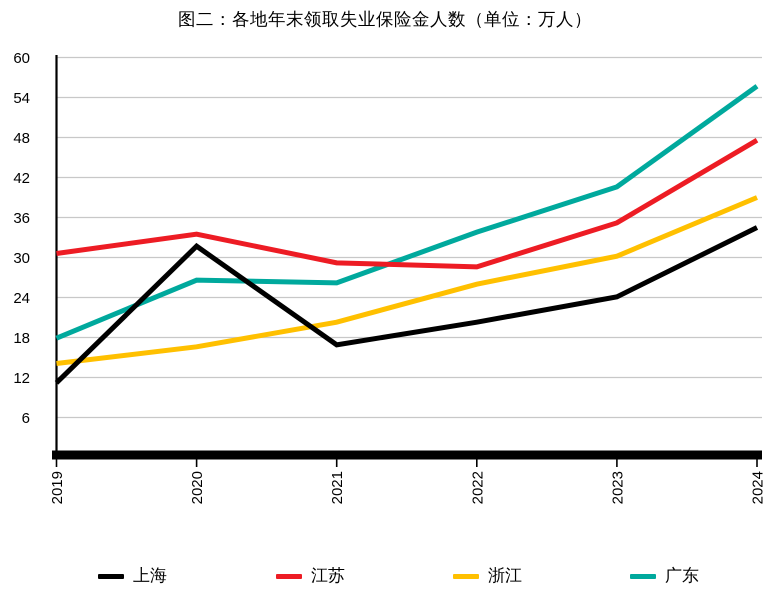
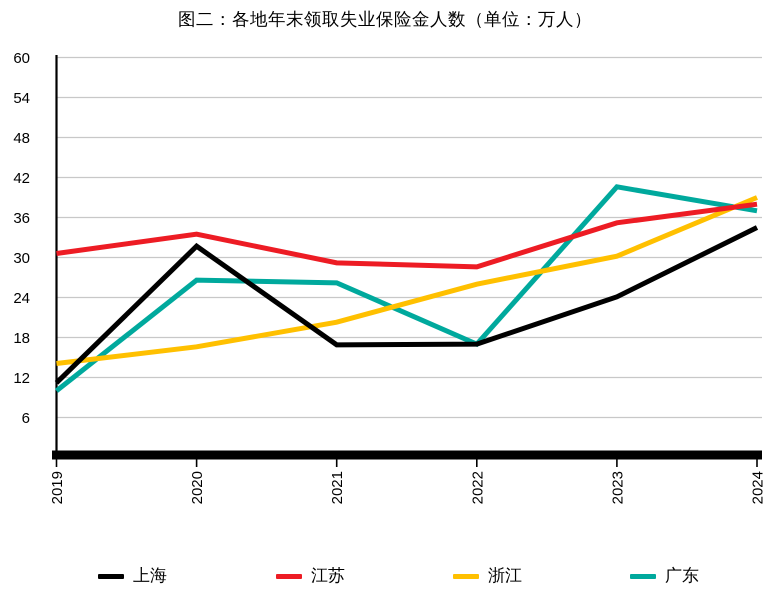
广东/2019: 18 -> 10
上海/2022: 20 -> 17
广东/2022: 34 -> 17
江苏/2024: 48 -> 38
广东/2024: 56 -> 37
